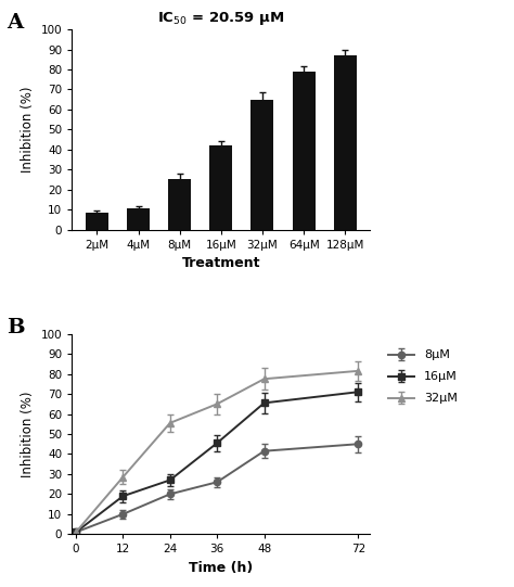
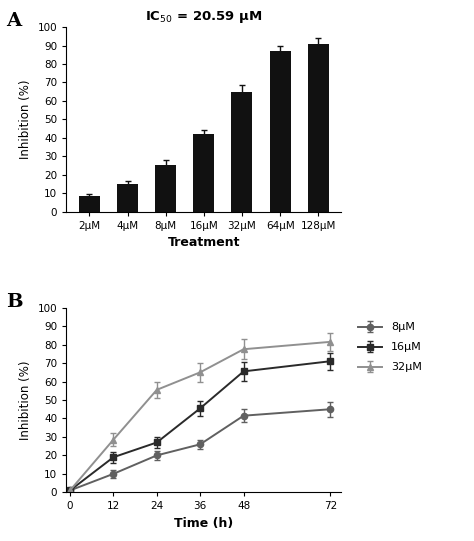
4μM: 10 -> 15
64μM: 79 -> 87
128μM: 87 -> 91
